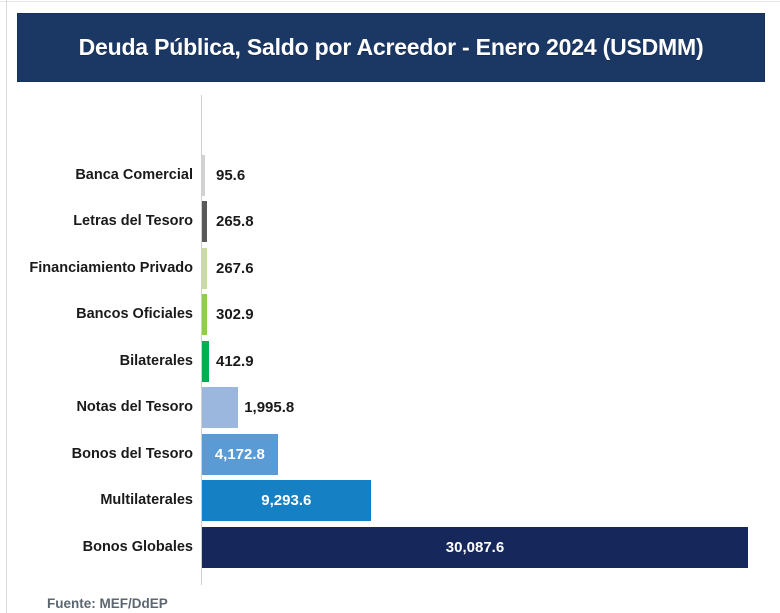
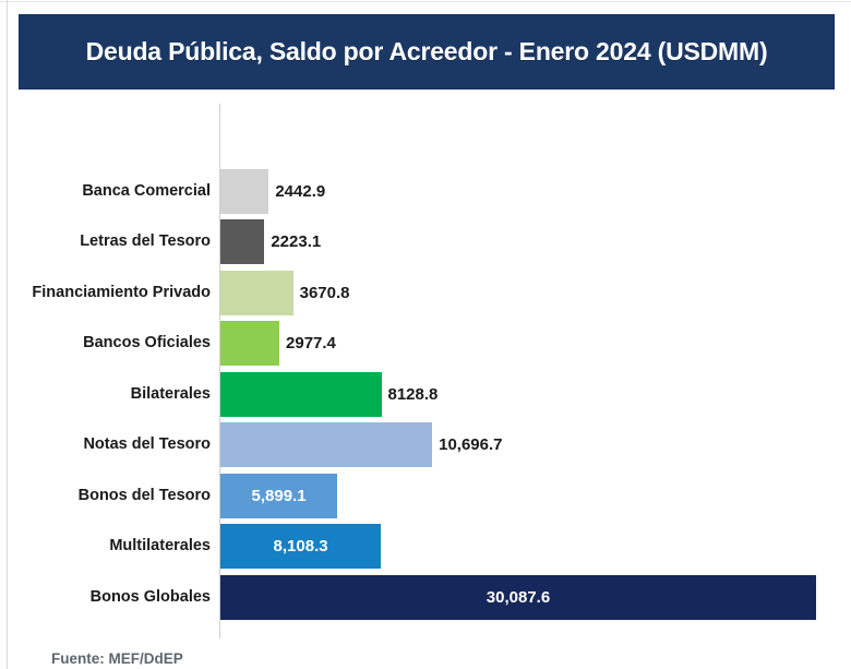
Banca Comercial: 95.6 -> 2442.9
Letras del Tesoro: 265.8 -> 2223.1
Financiamiento Privado: 267.6 -> 3670.8
Bancos Oficiales: 302.9 -> 2977.4
Bilaterales: 412.9 -> 8128.8
Notas del Tesoro: 1,995.8 -> 10,696.7
Bonos del Tesoro: 4,172.8 -> 5,899.1
Multilaterales: 9,293.6 -> 8,108.3
